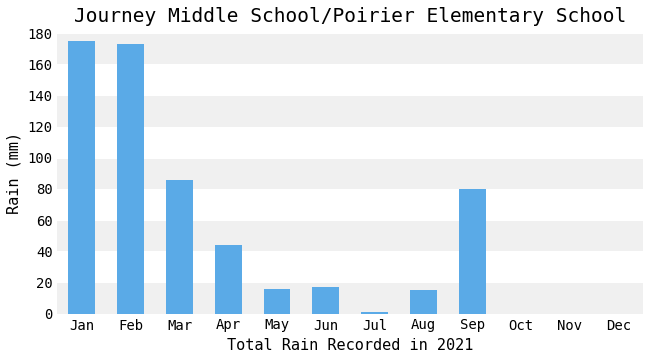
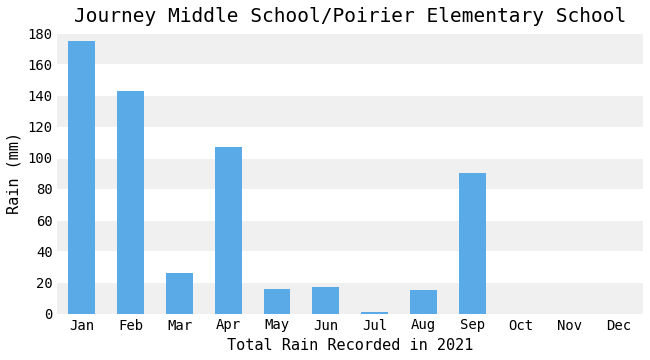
Feb: 173 -> 143
Mar: 86 -> 26
Apr: 44 -> 107
Sep: 80 -> 90
